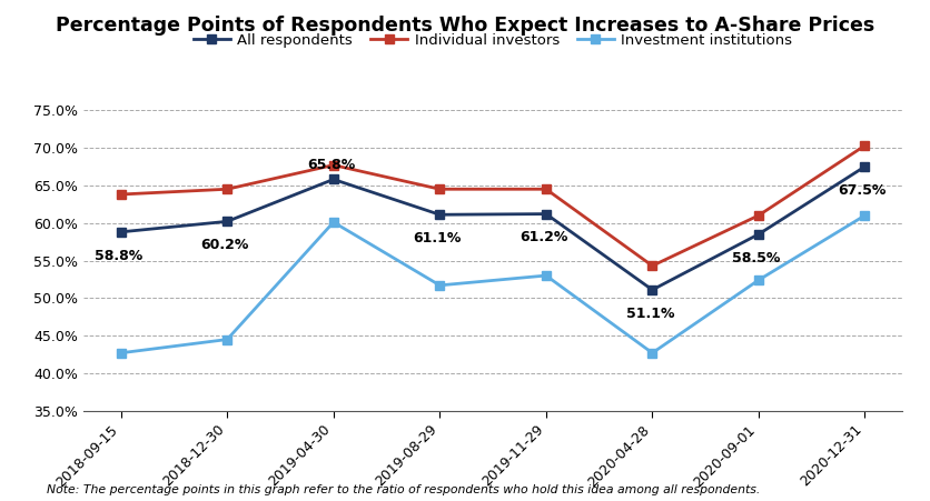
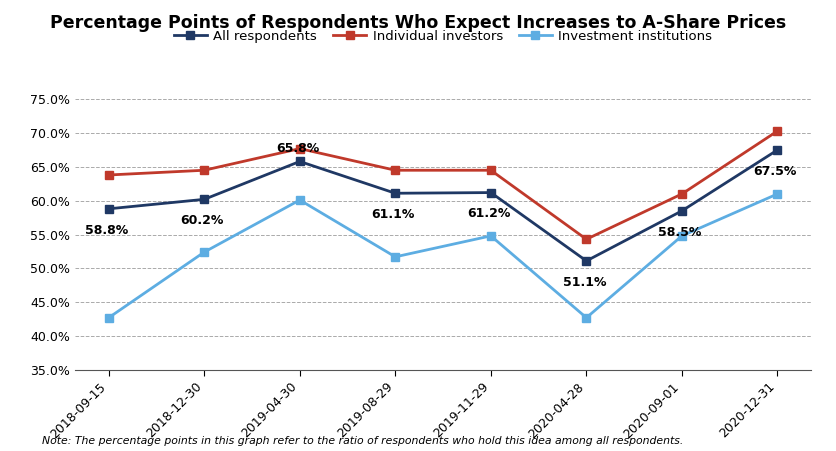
Investment institutions/2018-12-30: 44.5% -> 52.4%
Investment institutions/2019-11-29: 53.0% -> 54.8%
Investment institutions/2020-09-01: 52.4% -> 54.8%
